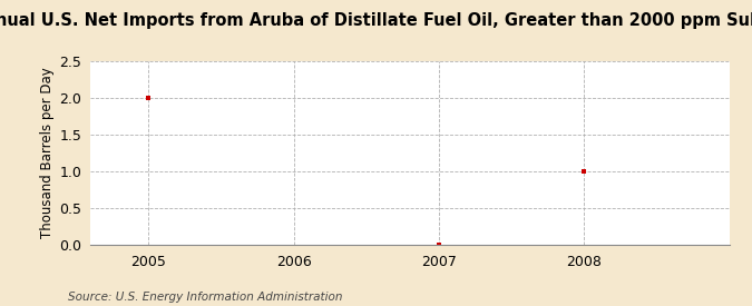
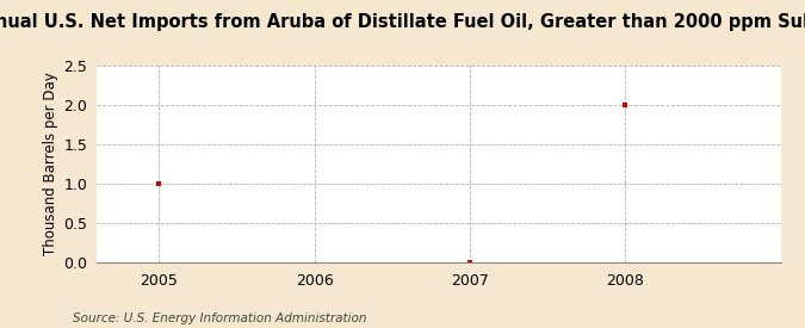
2005: 2 -> 1
2008: 1 -> 2
